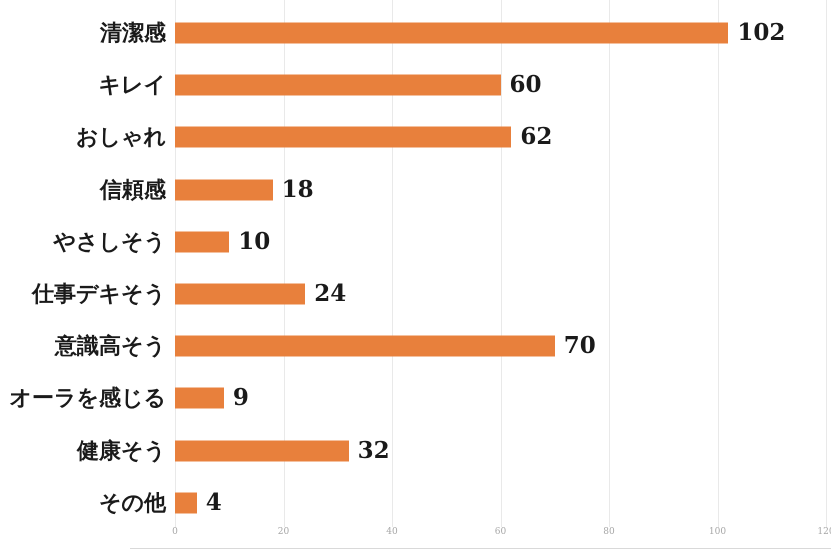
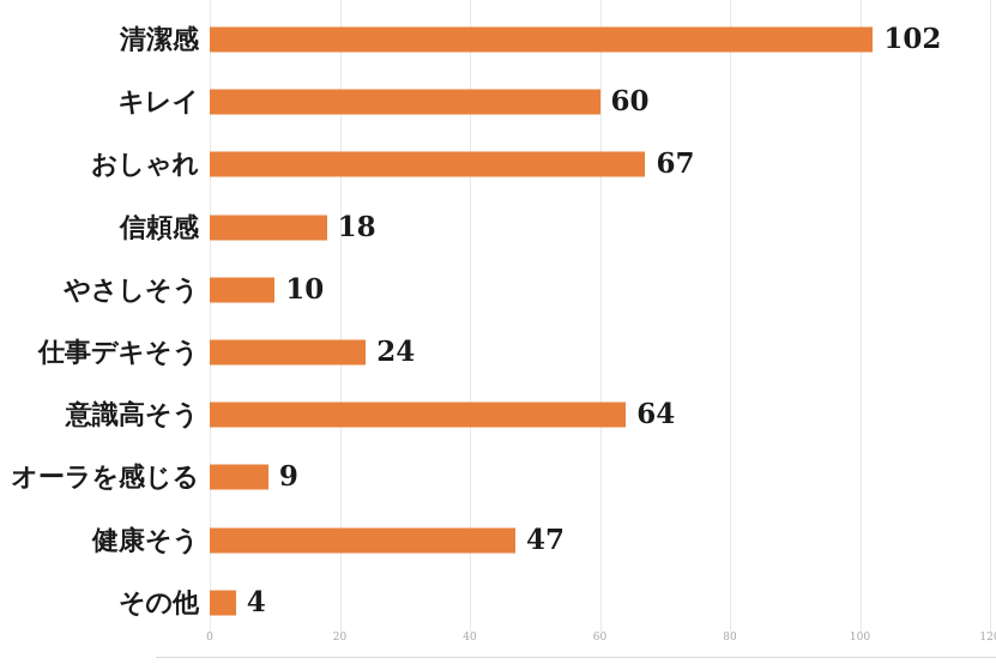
おしゃれ: 62 -> 67
意識高そう: 70 -> 64
健康そう: 32 -> 47
